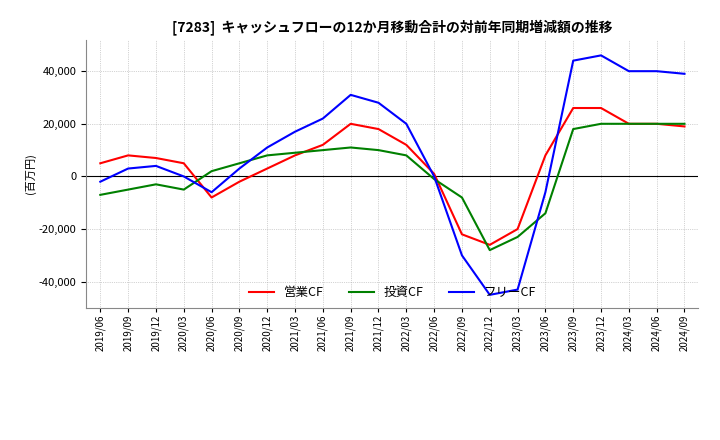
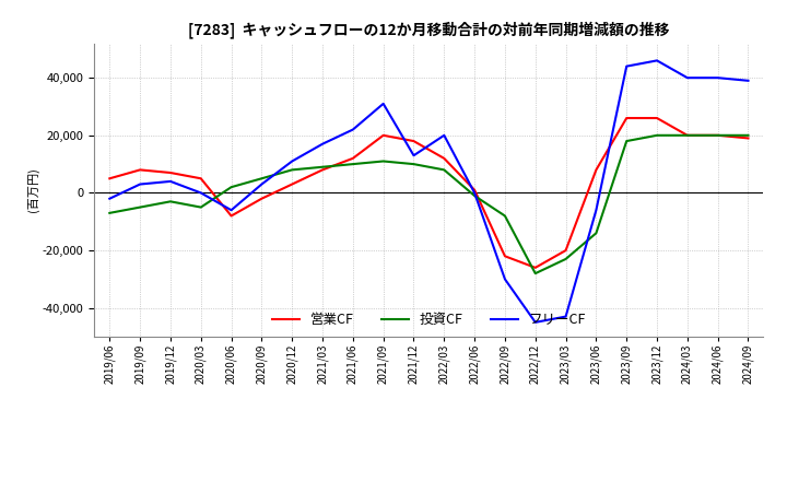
フリーCF/2021/12: 28,000 -> 13,000
